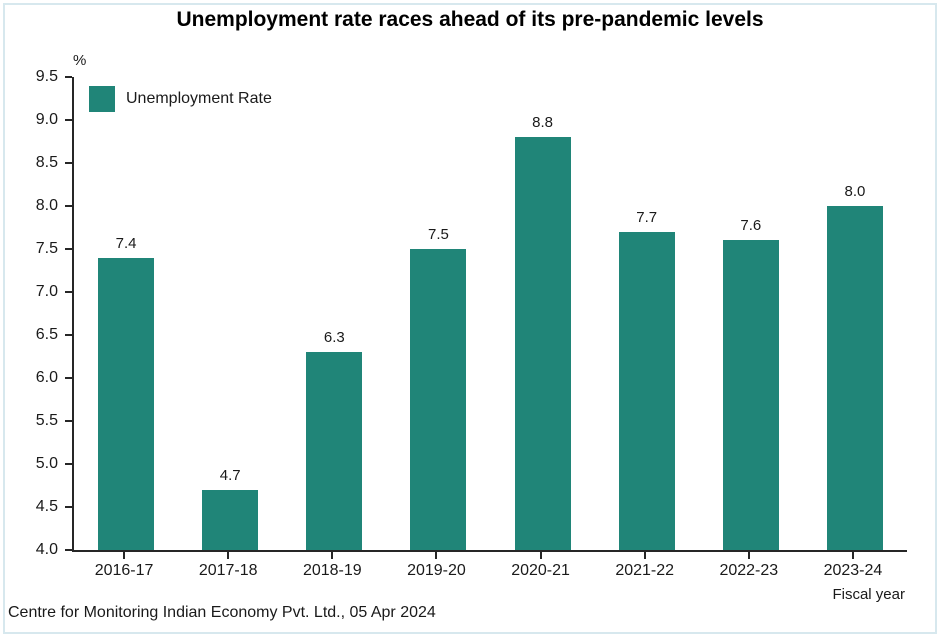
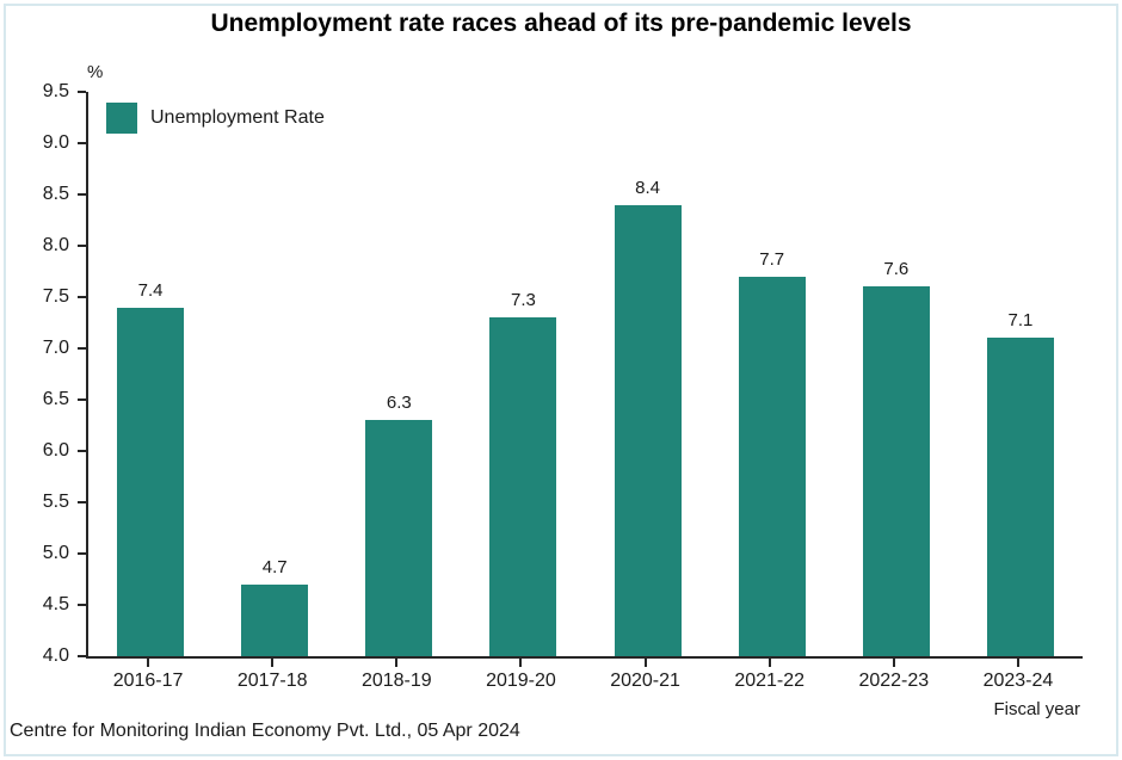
2019-20: 7.5 -> 7.3
2020-21: 8.8 -> 8.4
2023-24: 8.0 -> 7.1
